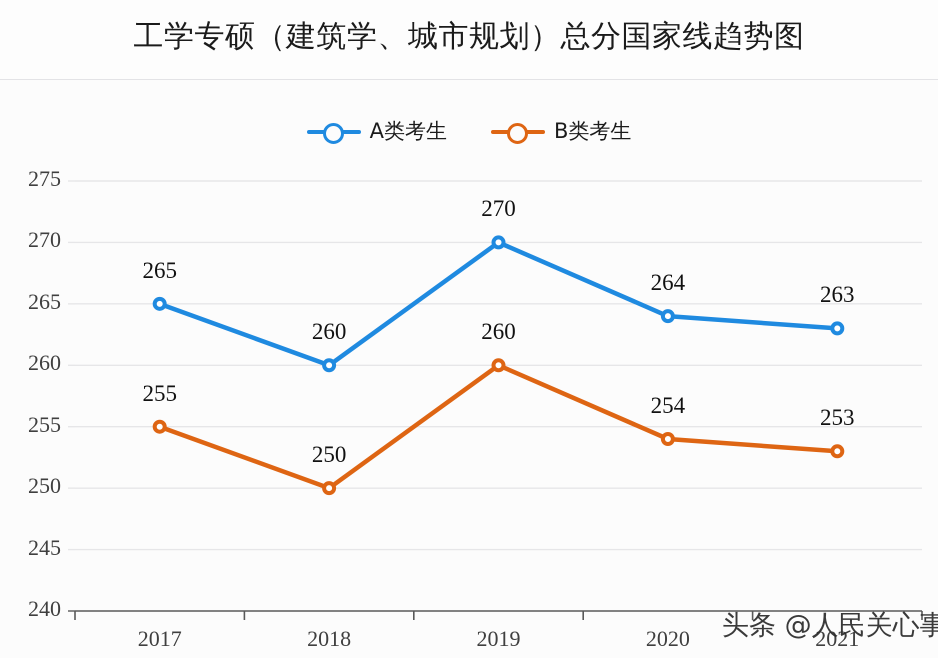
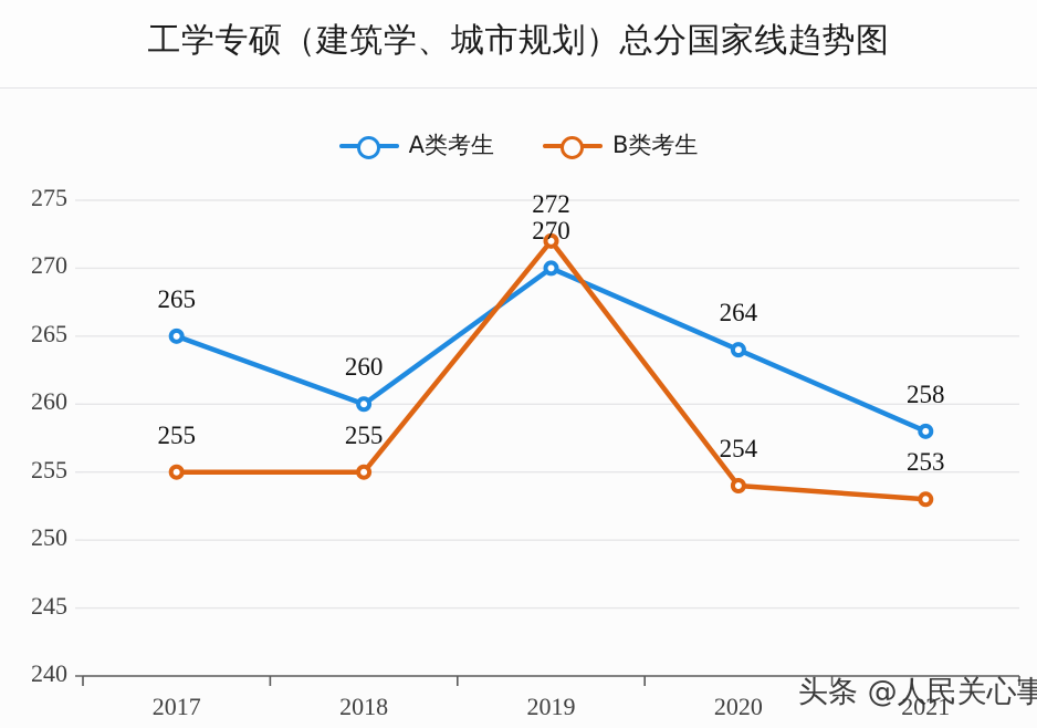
B类考生/2018: 250 -> 255
B类考生/2019: 260 -> 272
A类考生/2021: 263 -> 258
